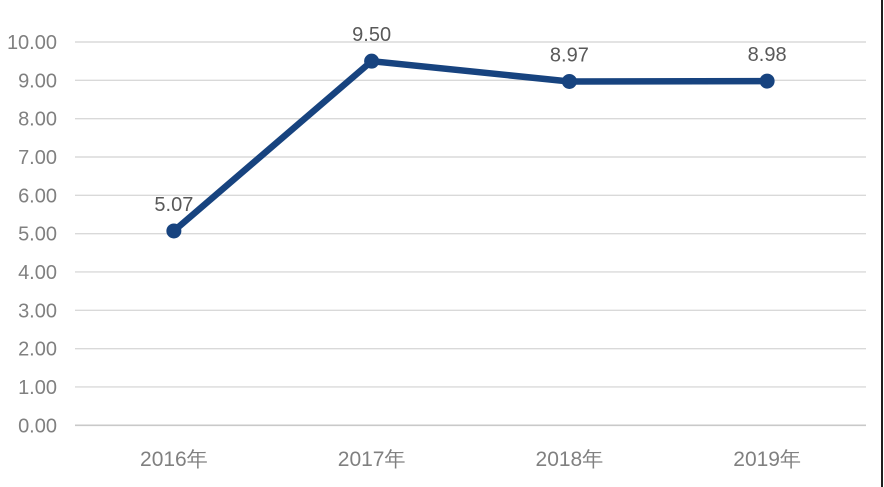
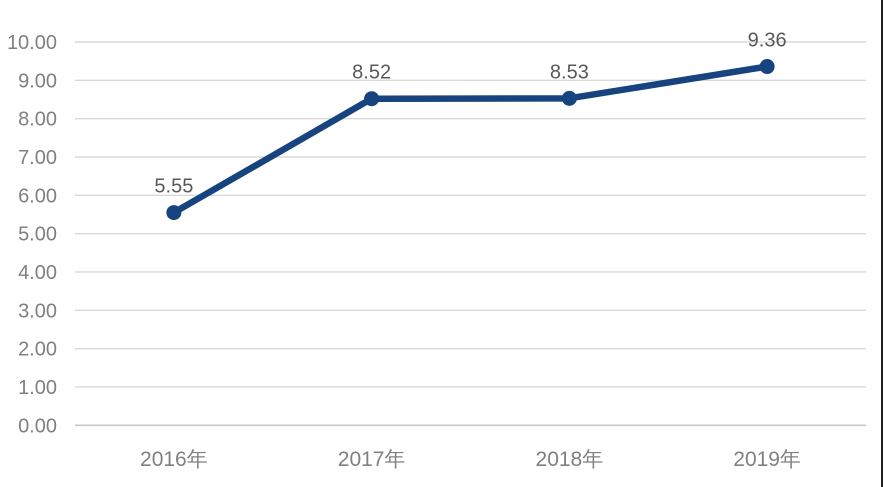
2016年: 5.07 -> 5.55
2017年: 9.50 -> 8.52
2018年: 8.97 -> 8.53
2019年: 8.98 -> 9.36
